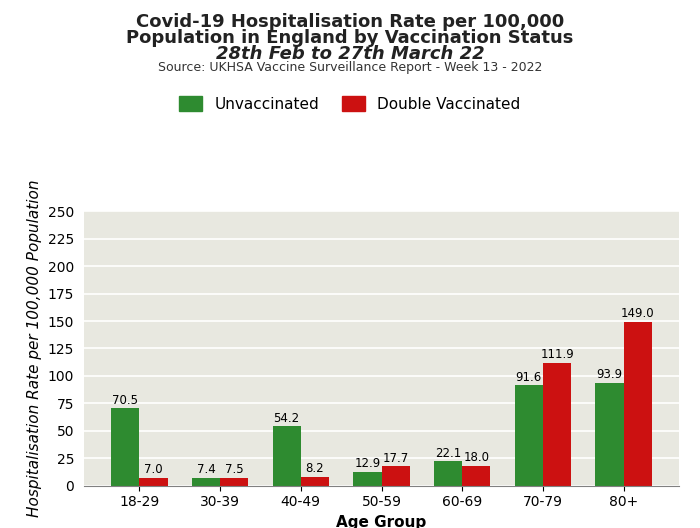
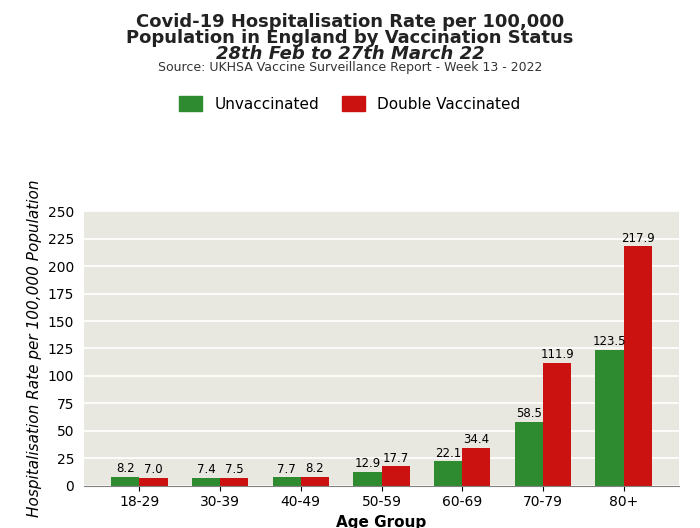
Unvaccinated/18-29: 70.5 -> 8.2
Unvaccinated/40-49: 54.2 -> 7.7
Double Vaccinated/60-69: 18.0 -> 34.4
Unvaccinated/70-79: 91.6 -> 58.5
Unvaccinated/80+: 93.9 -> 123.5
Double Vaccinated/80+: 149.0 -> 217.9
